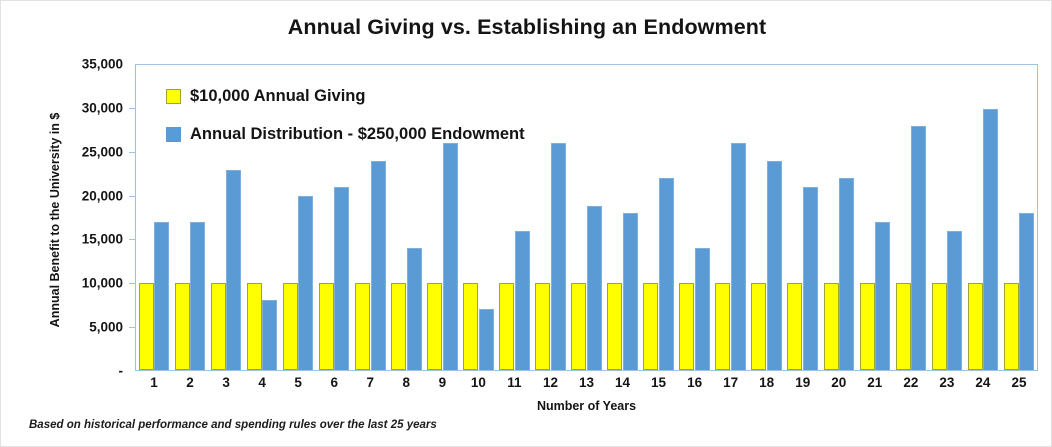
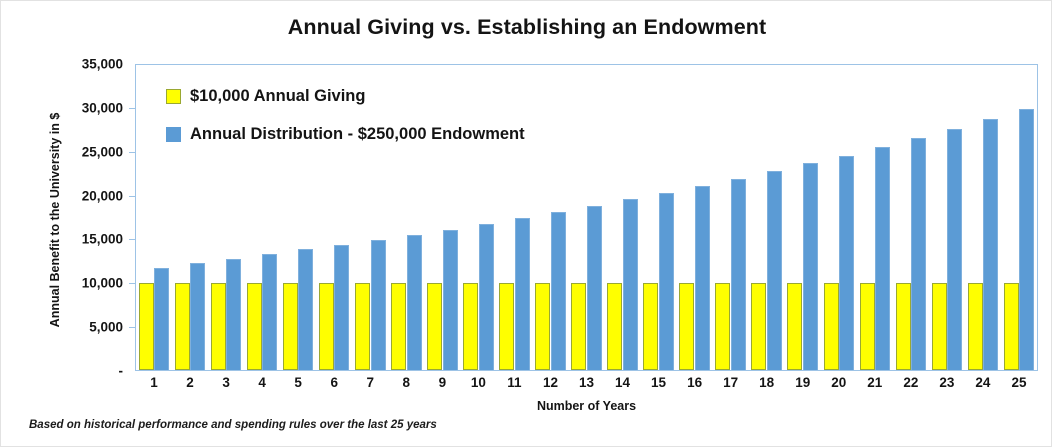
Annual Distribution - $250,000 Endowment/1: 17000 -> 12000
Annual Distribution - $250,000 Endowment/2: 17000 -> 12000
Annual Distribution - $250,000 Endowment/3: 23000 -> 13000
Annual Distribution - $250,000 Endowment/4: 8000 -> 13000
Annual Distribution - $250,000 Endowment/5: 20000 -> 14000
Annual Distribution - $250,000 Endowment/6: 21000 -> 14000
Annual Distribution - $250,000 Endowment/7: 24000 -> 15000
Annual Distribution - $250,000 Endowment/8: 14000 -> 15000
Annual Distribution - $250,000 Endowment/9: 26000 -> 16000
Annual Distribution - $250,000 Endowment/10: 7000 -> 17000
Annual Distribution - $250,000 Endowment/11: 16000 -> 17000
Annual Distribution - $250,000 Endowment/12: 26000 -> 18000
Annual Distribution - $250,000 Endowment/14: 18000 -> 20000
Annual Distribution - $250,000 Endowment/15: 22000 -> 20000
Annual Distribution - $250,000 Endowment/16: 14000 -> 21000
Annual Distribution - $250,000 Endowment/17: 26000 -> 22000
Annual Distribution - $250,000 Endowment/18: 24000 -> 23000
Annual Distribution - $250,000 Endowment/19: 21000 -> 24000
Annual Distribution - $250,000 Endowment/20: 22000 -> 25000
Annual Distribution - $250,000 Endowment/21: 17000 -> 26000
Annual Distribution - $250,000 Endowment/22: 28000 -> 27000
Annual Distribution - $250,000 Endowment/23: 16000 -> 28000
Annual Distribution - $250,000 Endowment/24: 30000 -> 29000
Annual Distribution - $250,000 Endowment/25: 18000 -> 30000
